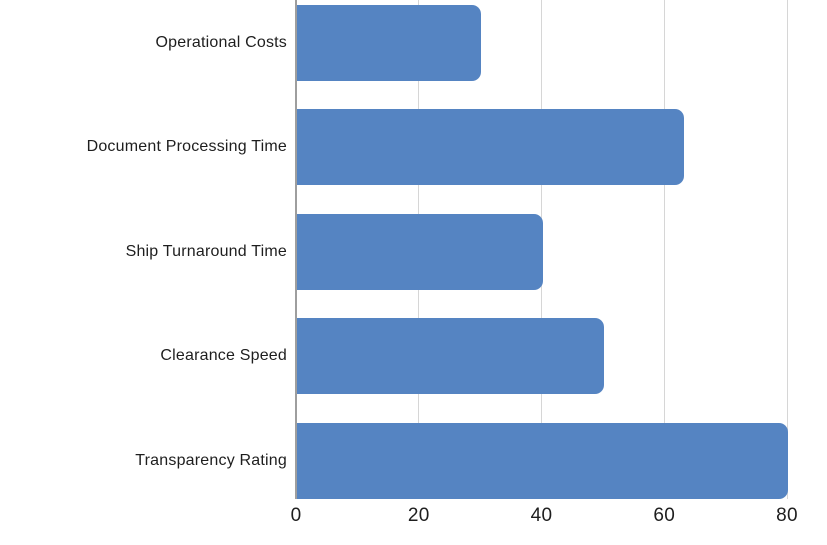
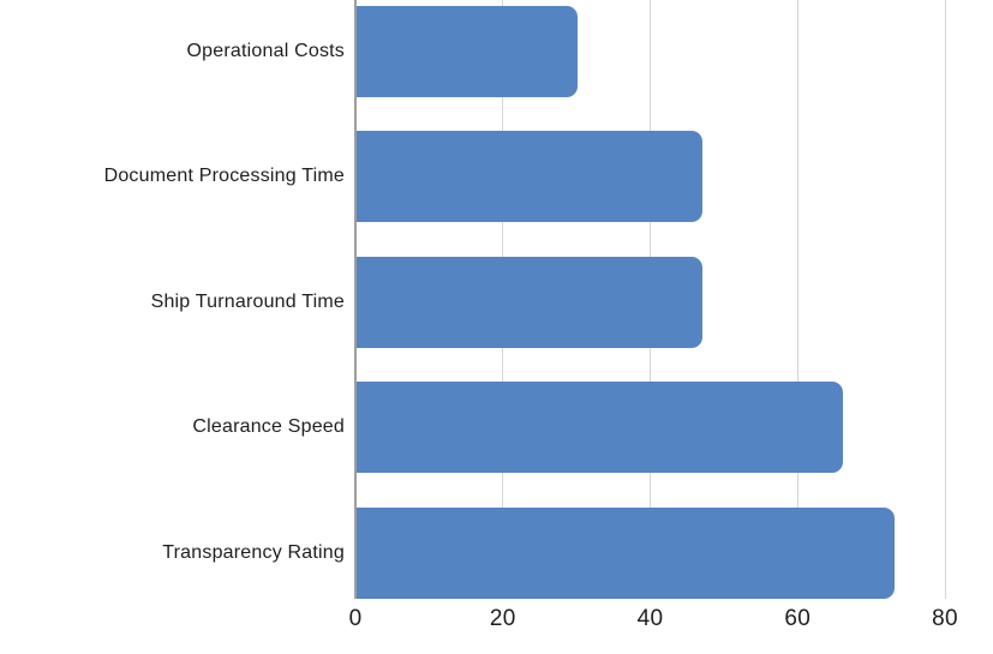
Document Processing Time: 63 -> 47
Ship Turnaround Time: 40 -> 47
Clearance Speed: 50 -> 66
Transparency Rating: 80 -> 73
